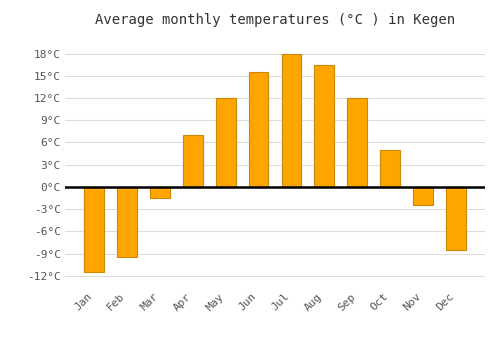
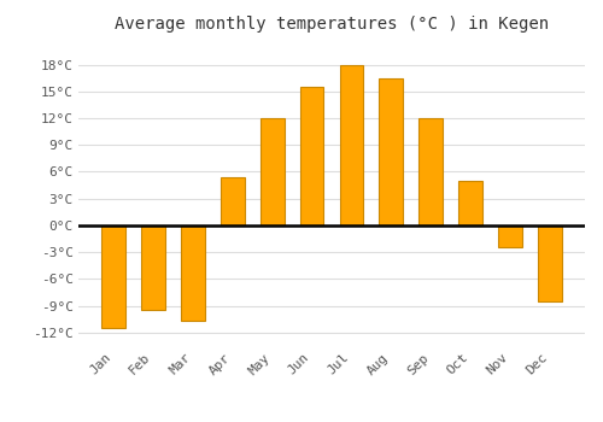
Mar: -1.5°C -> -10.6°C
Apr: 7.0°C -> 5.4°C
